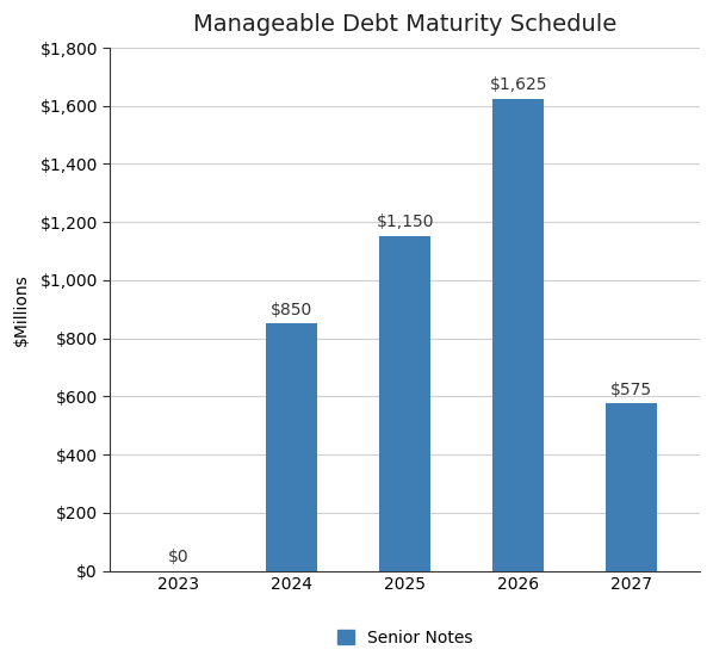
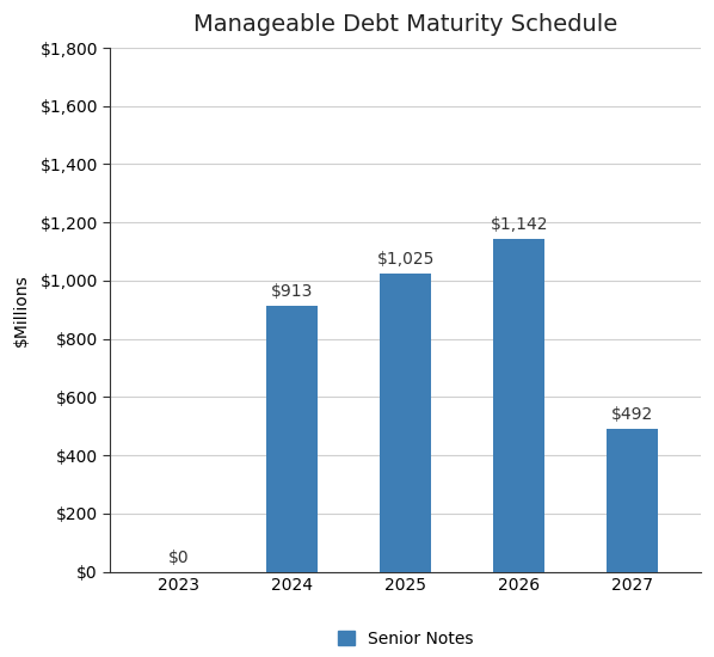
2024: $850 -> $913
2025: $1,150 -> $1,025
2026: $1,625 -> $1,142
2027: $575 -> $492
